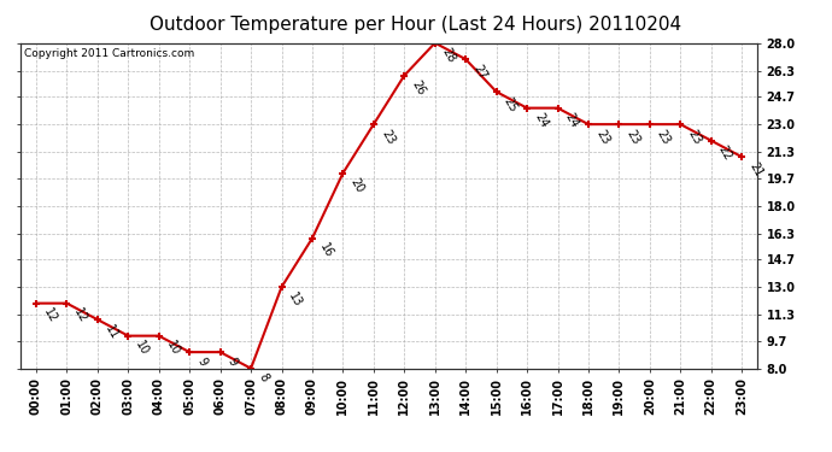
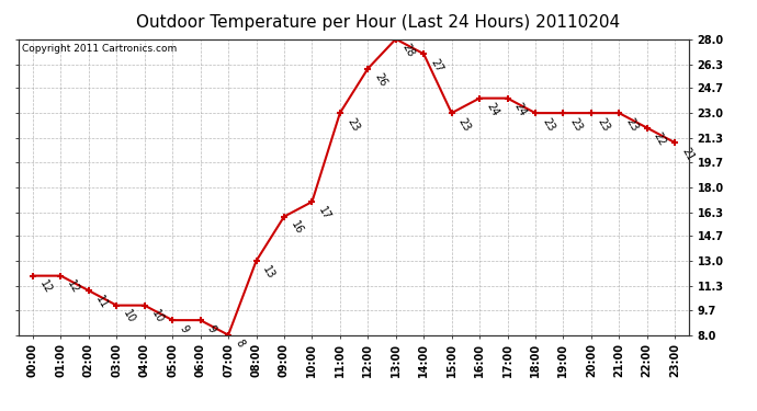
10:00: 20 -> 17
15:00: 25 -> 23
